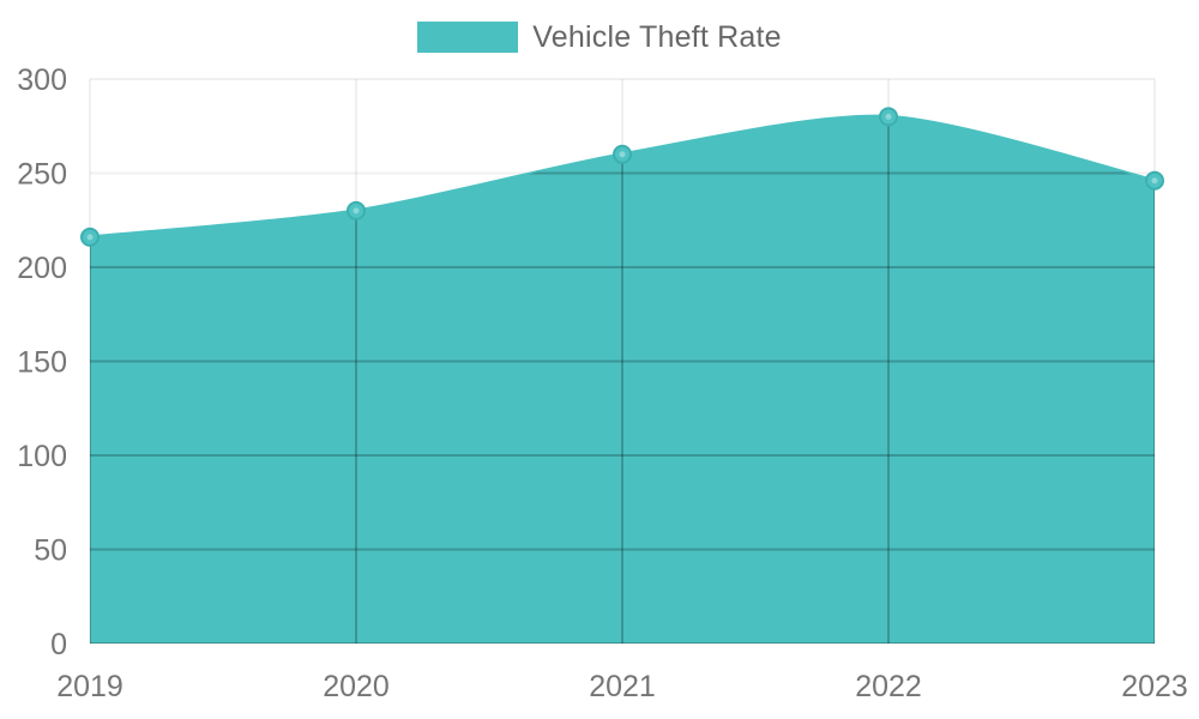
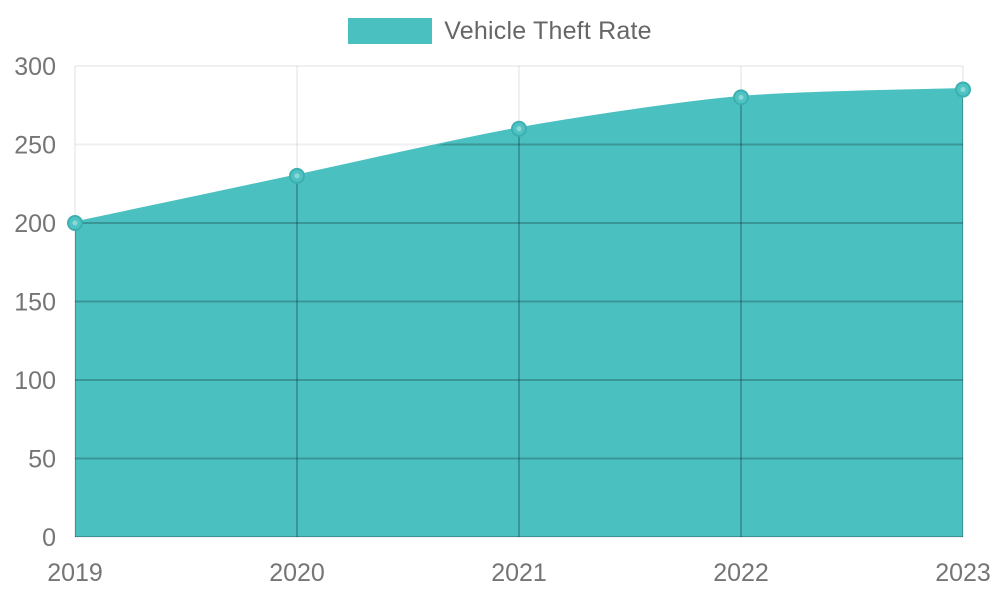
2019: 216 -> 200
2023: 246 -> 285
